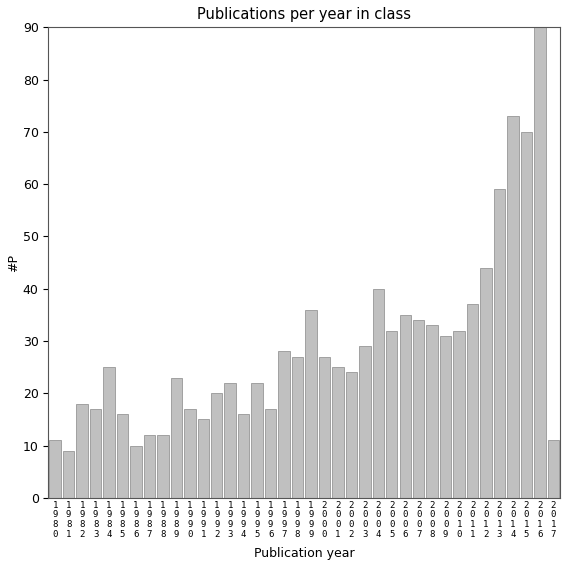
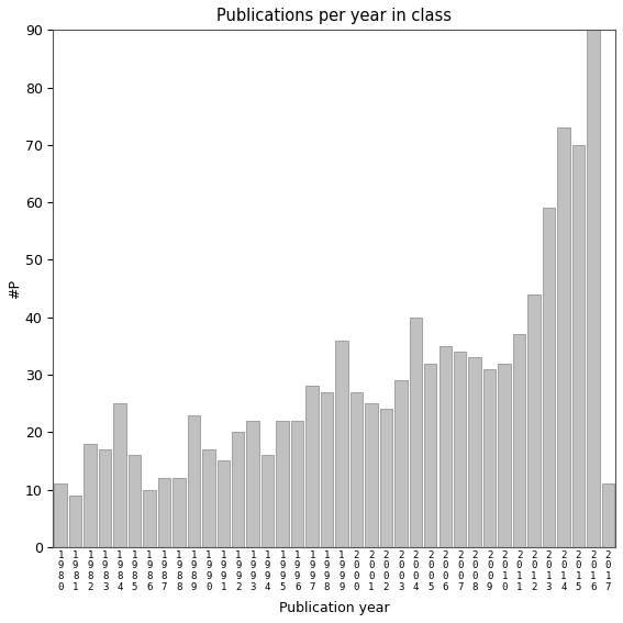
1 9 9 6: 17 -> 22
